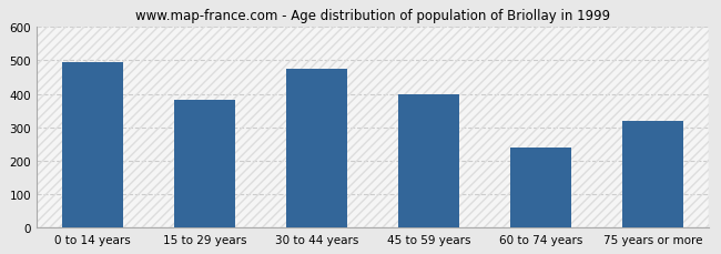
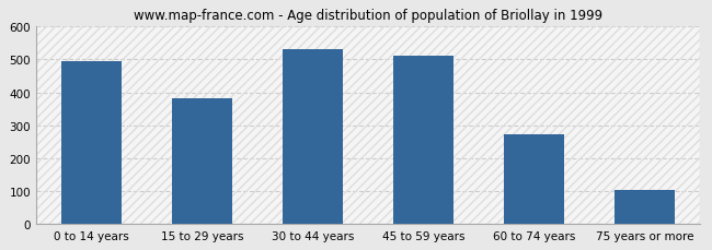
30 to 44 years: 475 -> 530
45 to 59 years: 400 -> 511
60 to 74 years: 240 -> 274
75 years or more: 320 -> 102
